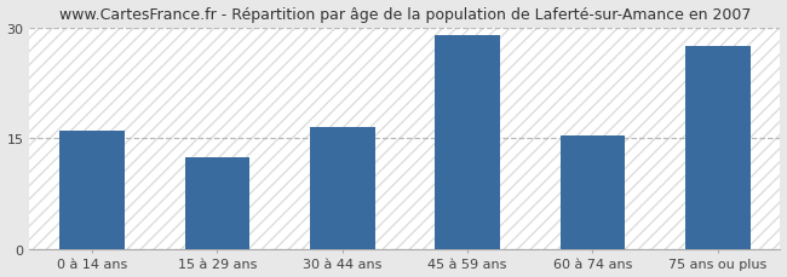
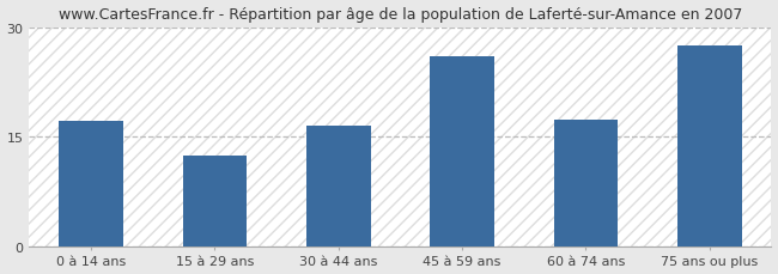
0 à 14 ans: 16.1 -> 17.2
45 à 59 ans: 29.0 -> 26.0
60 à 74 ans: 15.4 -> 17.4
